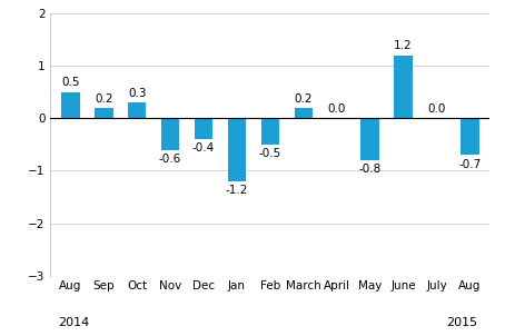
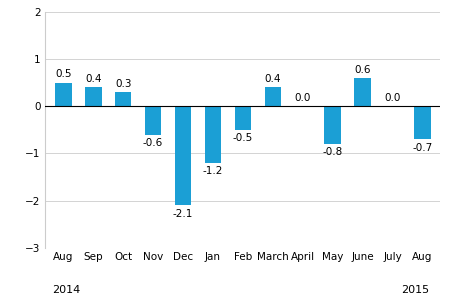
Sep: 0.2 -> 0.4
Dec: -0.4 -> -2.1
March: 0.2 -> 0.4
June: 1.2 -> 0.6
